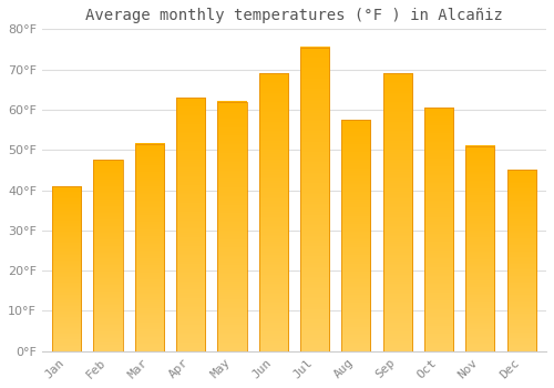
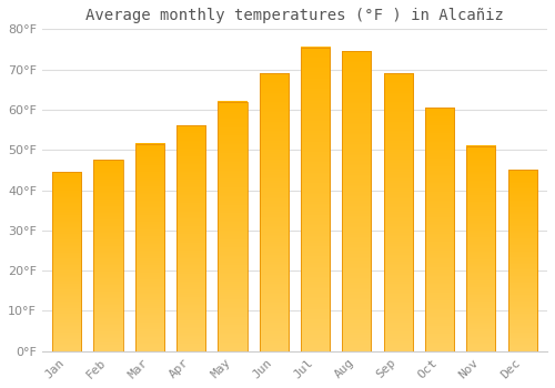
Jan: 41.0°F -> 44.5°F
Apr: 63.0°F -> 56.0°F
Aug: 57.5°F -> 74.5°F
